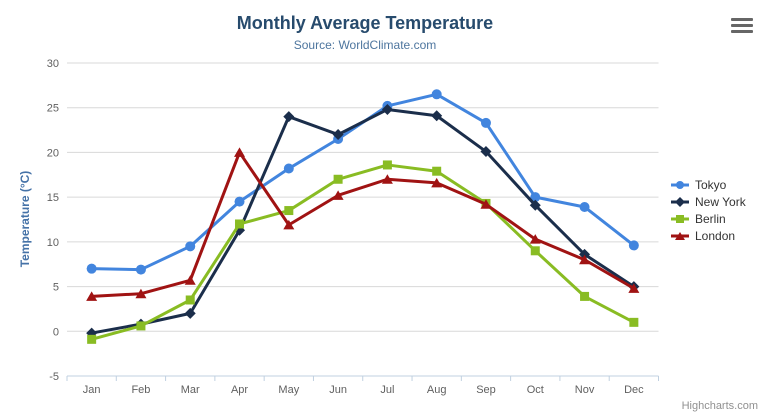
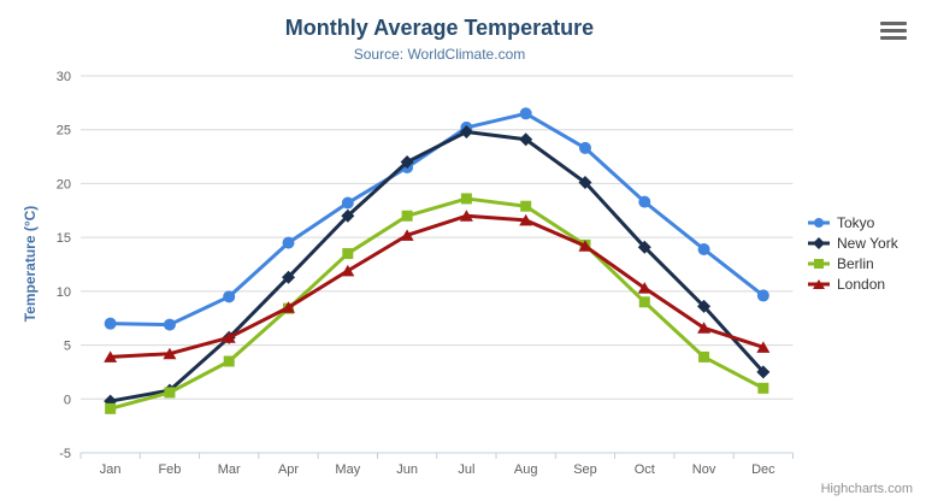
New York/Mar: 2 -> 6
Berlin/Apr: 12 -> 8
London/Apr: 20 -> 8
New York/May: 24 -> 17
Tokyo/Oct: 15 -> 18
London/Nov: 8 -> 7
New York/Dec: 5 -> 2
